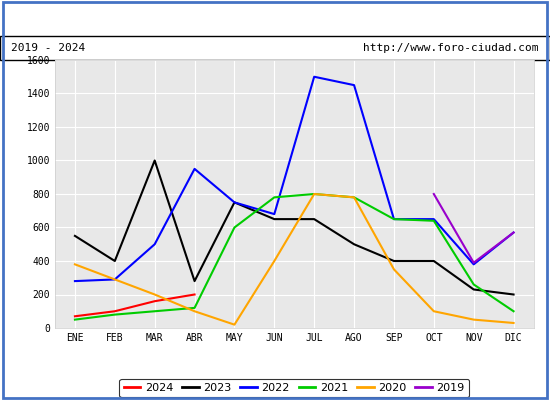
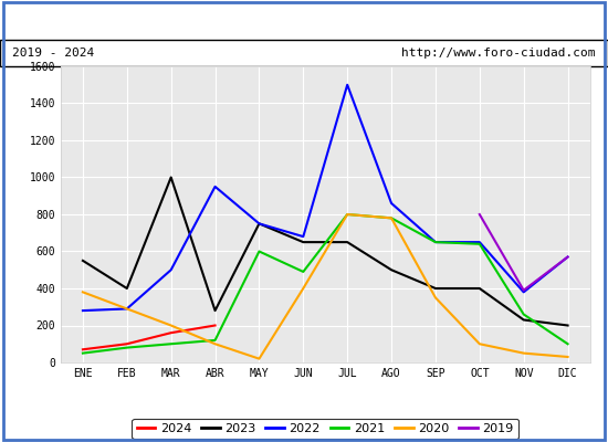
2021/JUN: 780 -> 490
2022/AGO: 1450 -> 860
